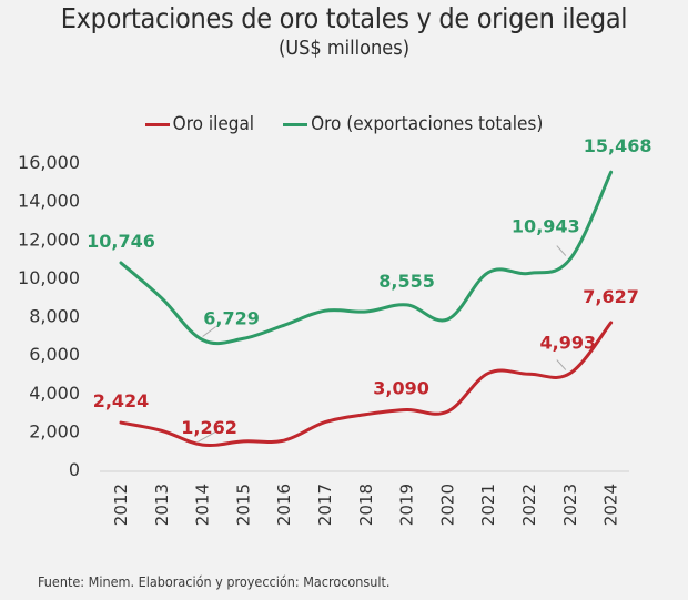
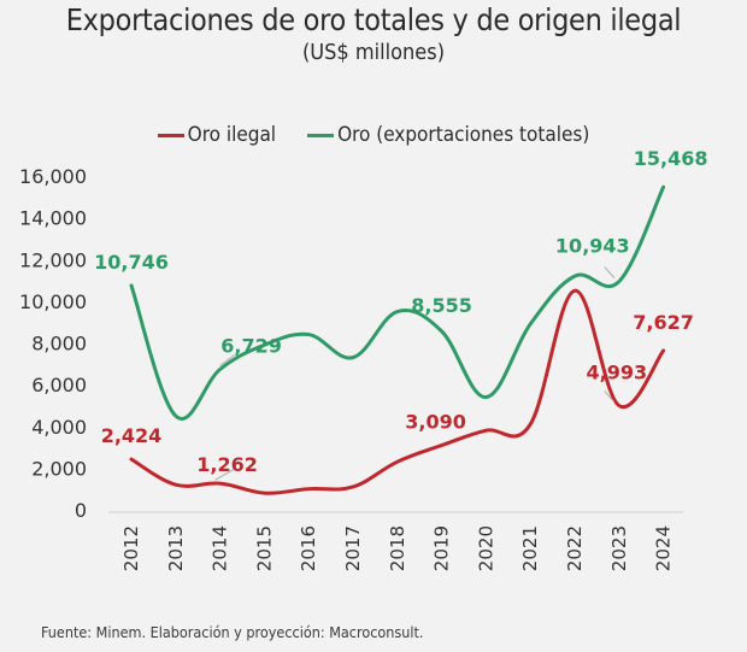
Oro ilegal/2013: 2000 -> 1200
Oro (exportaciones totales)/2013: 8900 -> 4500
Oro ilegal/2015: 1400 -> 800
Oro (exportaciones totales)/2015: 6800 -> 7900
Oro ilegal/2016: 1500 -> 1000
Oro (exportaciones totales)/2016: 7500 -> 8400
Oro ilegal/2017: 2400 -> 1100
Oro (exportaciones totales)/2017: 8200 -> 7300
Oro ilegal/2018: 2800 -> 2300
Oro (exportaciones totales)/2018: 8200 -> 9500
Oro ilegal/2020: 3000 -> 3800
Oro (exportaciones totales)/2020: 7800 -> 5400
Oro ilegal/2021: 5000 -> 4100
Oro (exportaciones totales)/2021: 10200 -> 8900
Oro ilegal/2022: 5000 -> 10500
Oro (exportaciones totales)/2022: 10200 -> 11200
